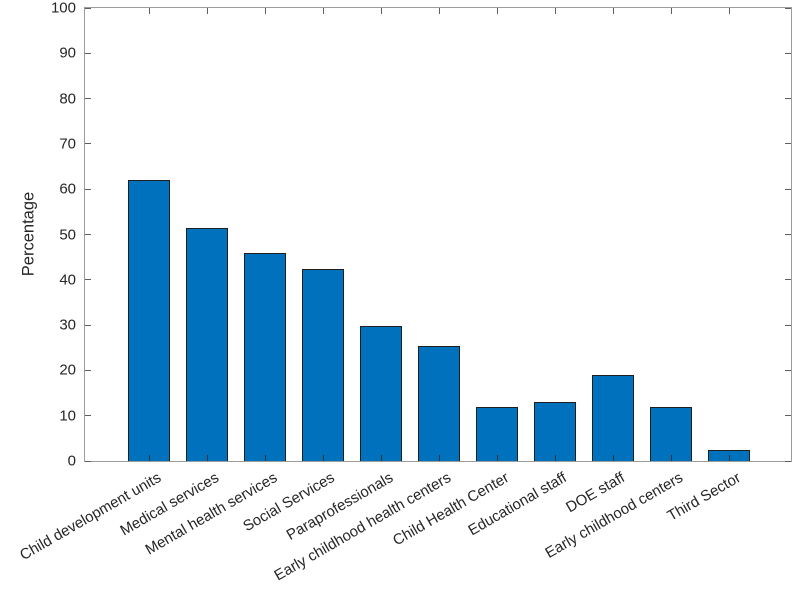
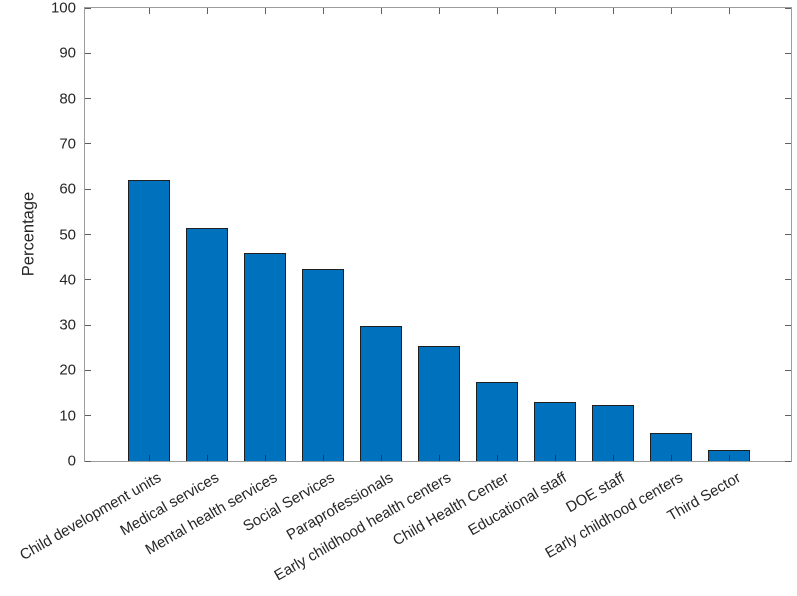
Child Health Center: 12 -> 17
DOE staff: 19 -> 12
Early childhood centers: 12 -> 6
